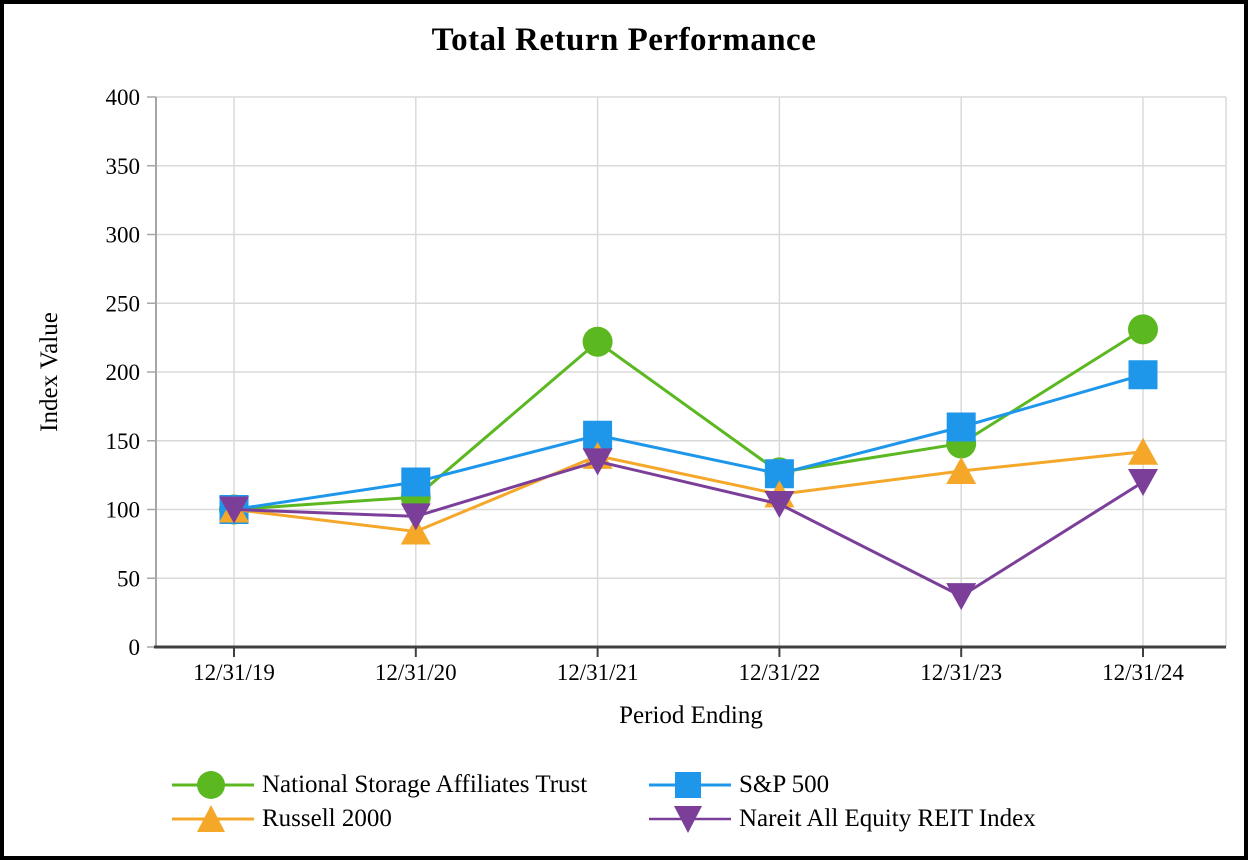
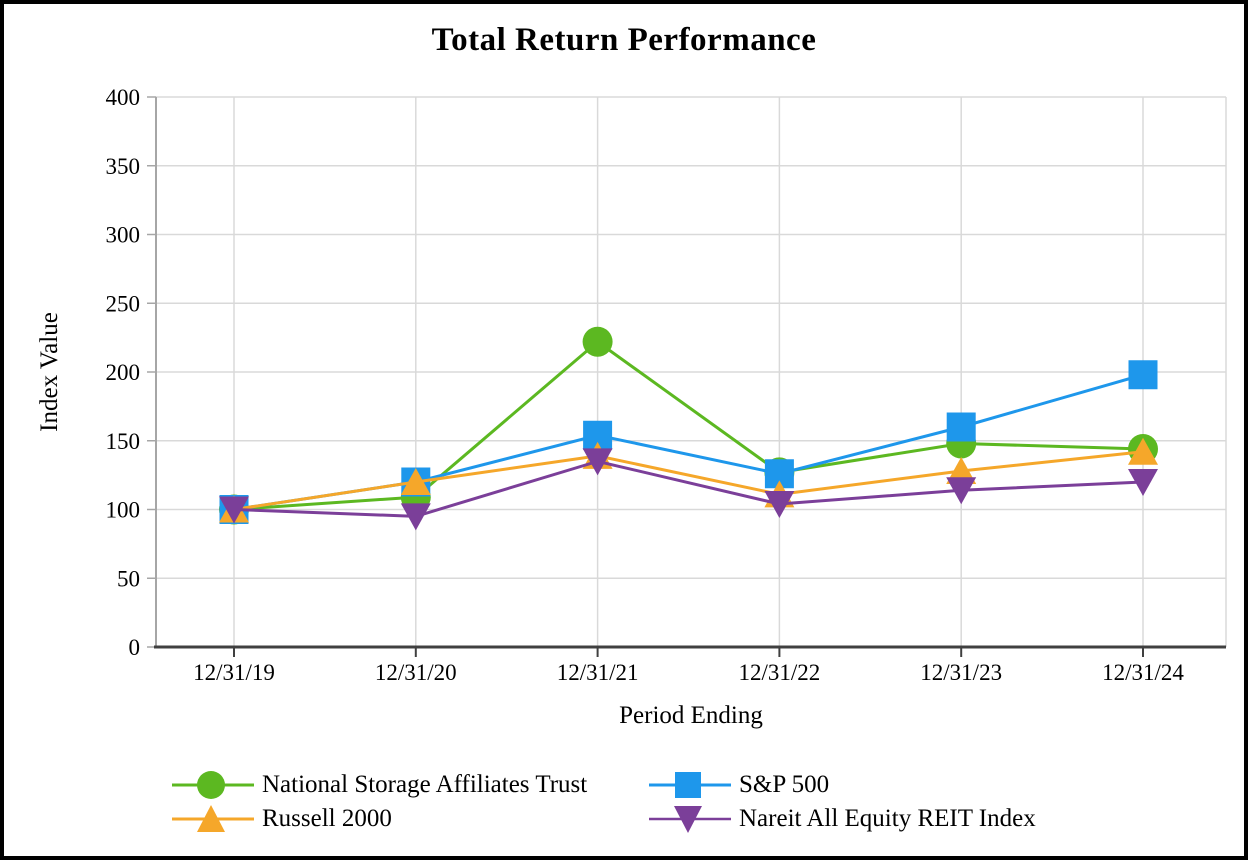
Russell 2000/12/31/20: 84 -> 120
Nareit All Equity REIT Index/12/31/23: 37 -> 114
National Storage Affiliates Trust/12/31/24: 231 -> 144
